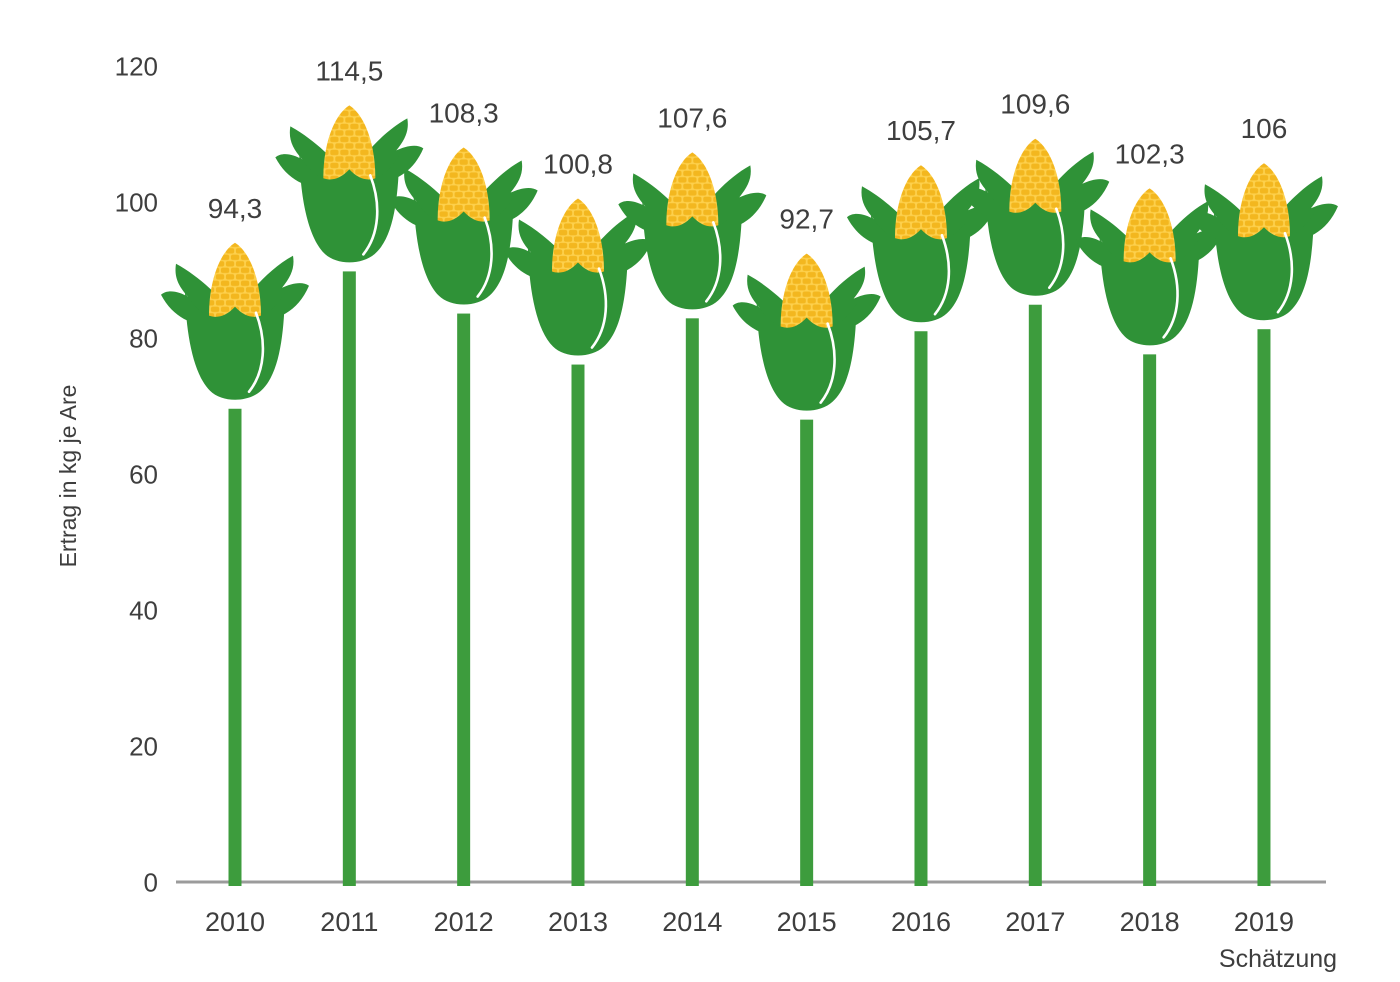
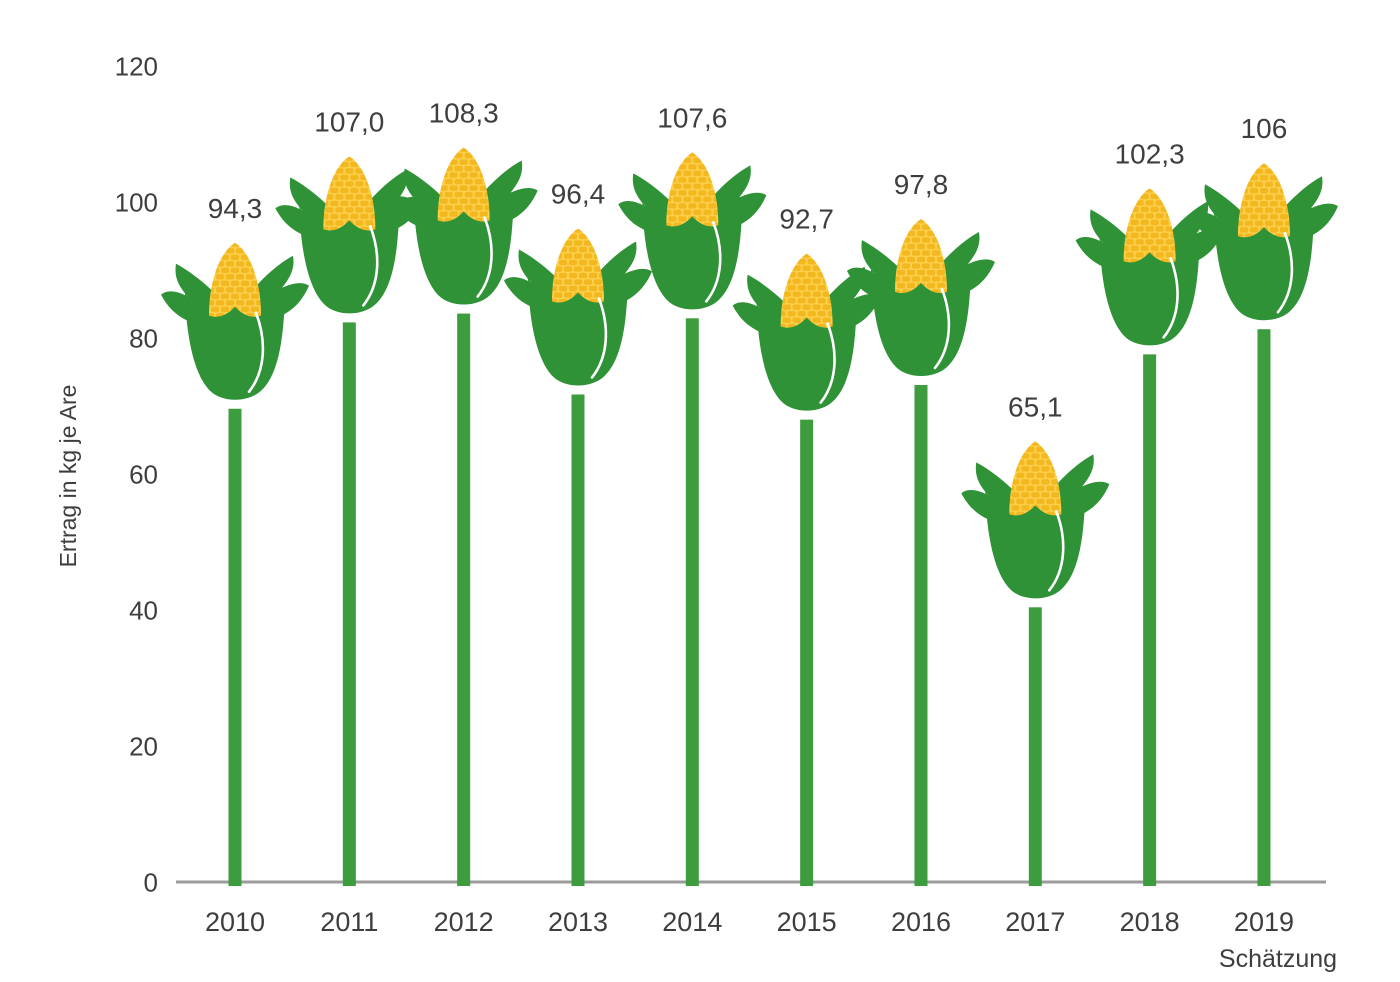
2011: 114,5 -> 107,0
2013: 100,8 -> 96,4
2016: 105,7 -> 97,8
2017: 109,6 -> 65,1
